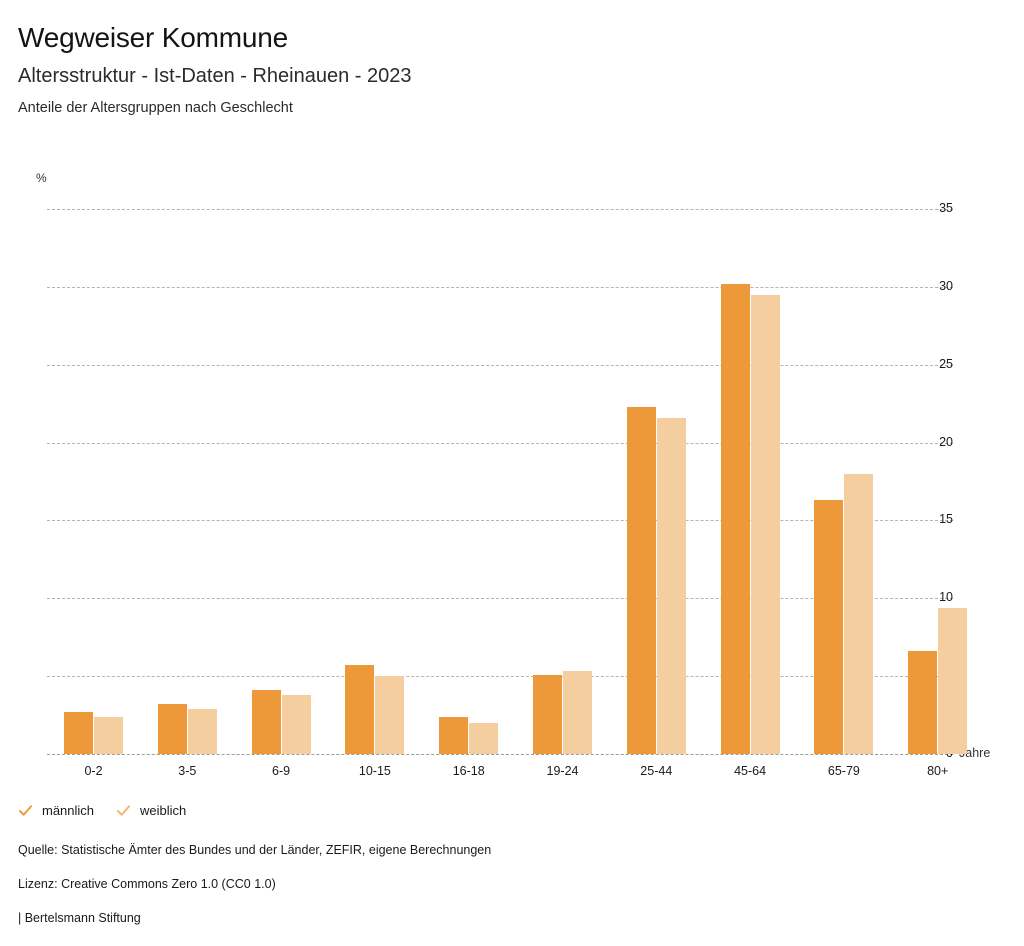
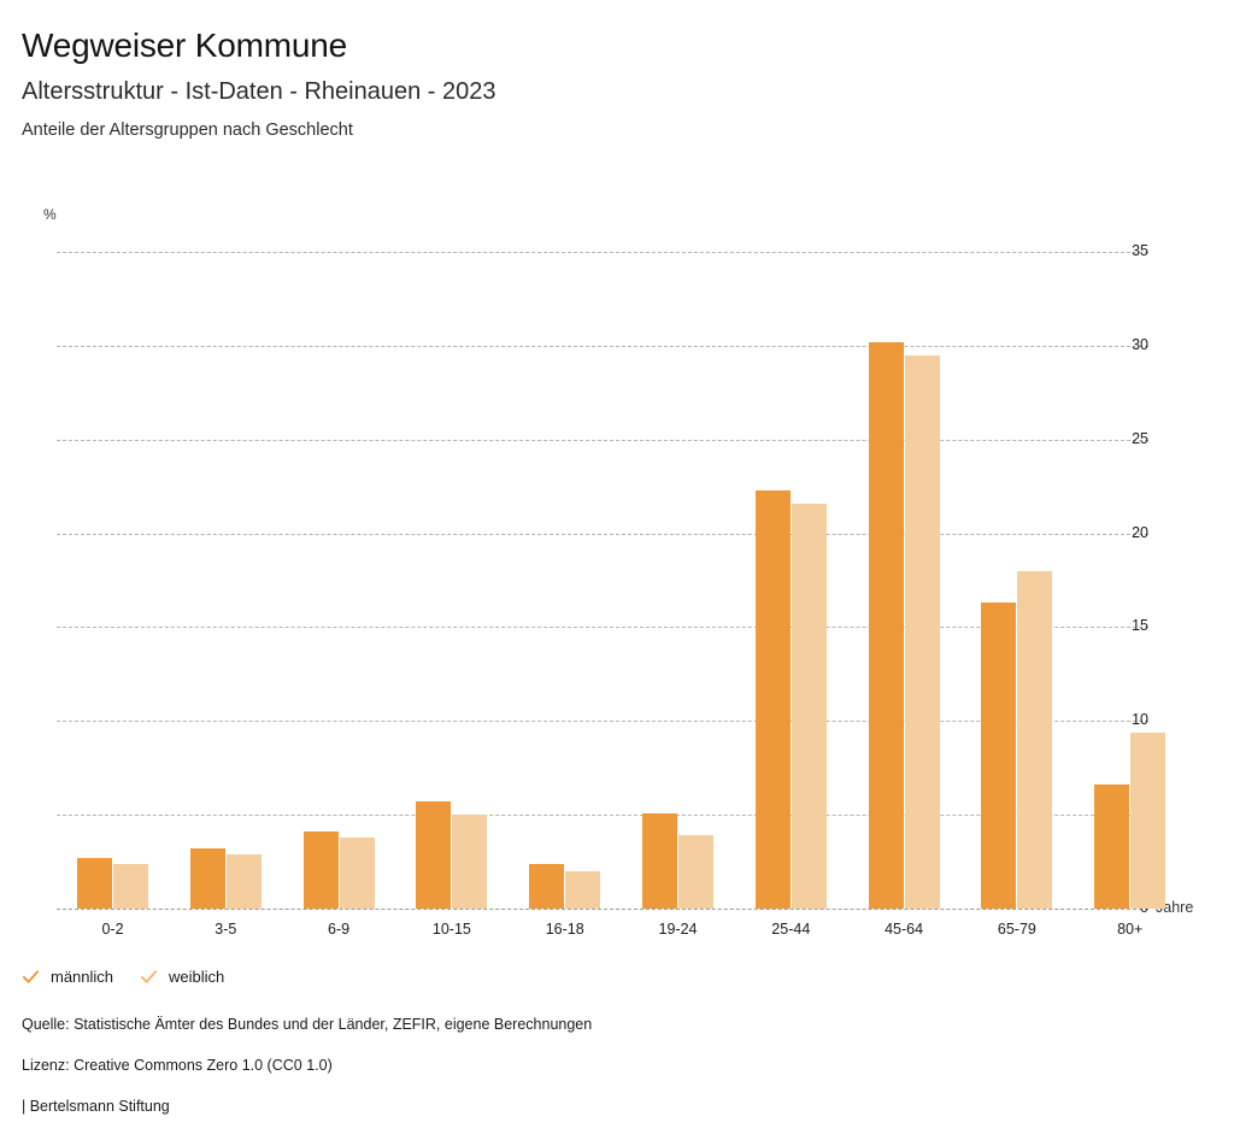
weiblich/19-24: 5.3 -> 3.9
